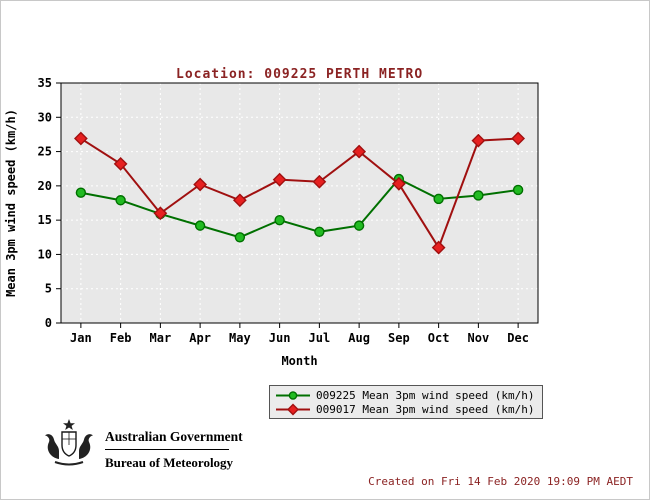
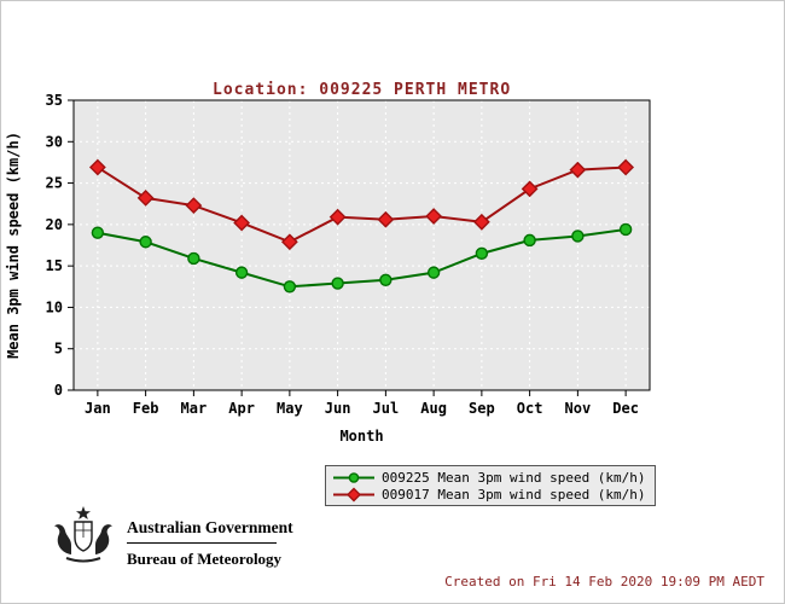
009017 Mean 3pm wind speed (km/h)/Mar: 16 -> 22
009225 Mean 3pm wind speed (km/h)/Jun: 15 -> 13
009017 Mean 3pm wind speed (km/h)/Aug: 25 -> 21
009225 Mean 3pm wind speed (km/h)/Sep: 21 -> 16
009017 Mean 3pm wind speed (km/h)/Oct: 11 -> 24
